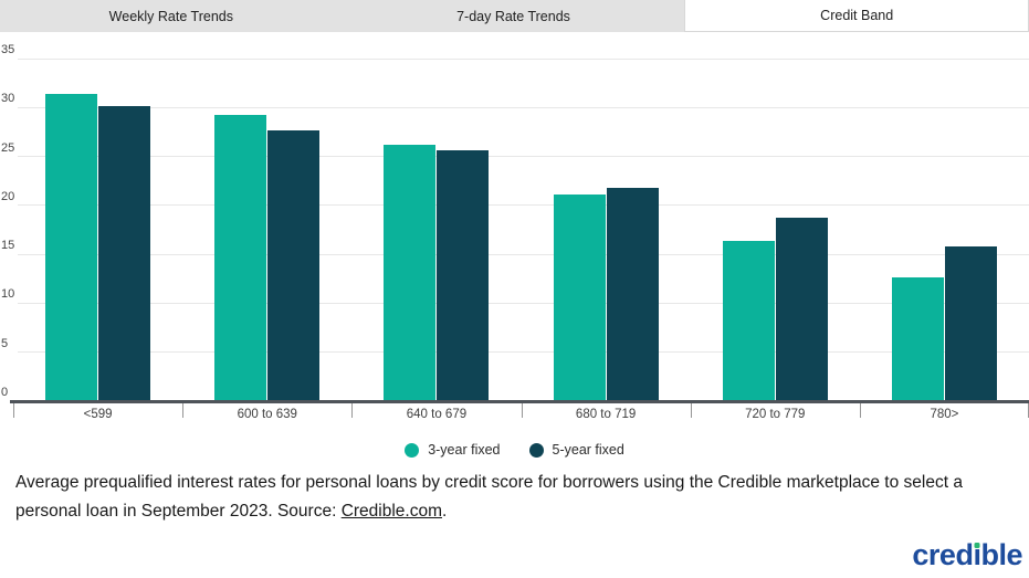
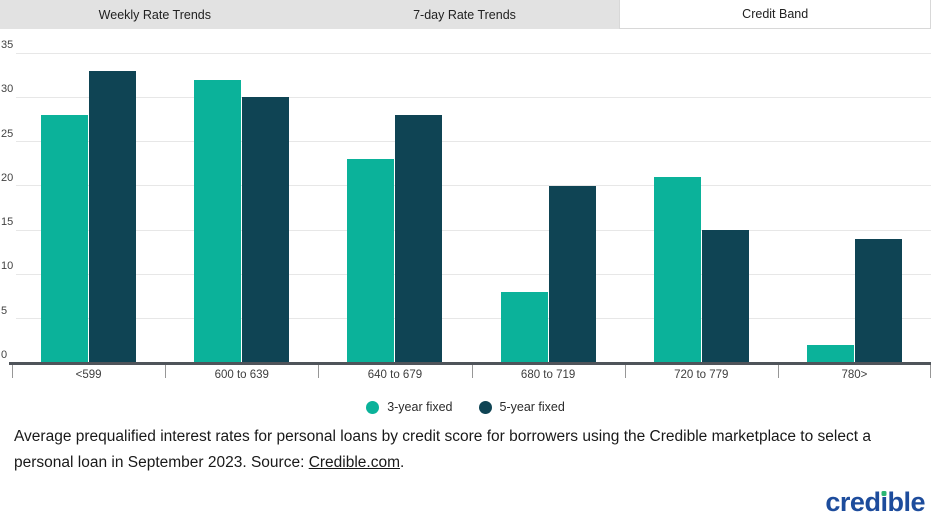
3-year fixed/<599: 31 -> 28
5-year fixed/<599: 30 -> 33
3-year fixed/600 to 639: 29 -> 32
5-year fixed/600 to 639: 28 -> 30
3-year fixed/640 to 679: 26 -> 23
5-year fixed/640 to 679: 26 -> 28
3-year fixed/680 to 719: 21 -> 8
5-year fixed/680 to 719: 22 -> 20
3-year fixed/720 to 779: 16 -> 21
5-year fixed/720 to 779: 19 -> 15
3-year fixed/780>: 13 -> 2
5-year fixed/780>: 16 -> 14
